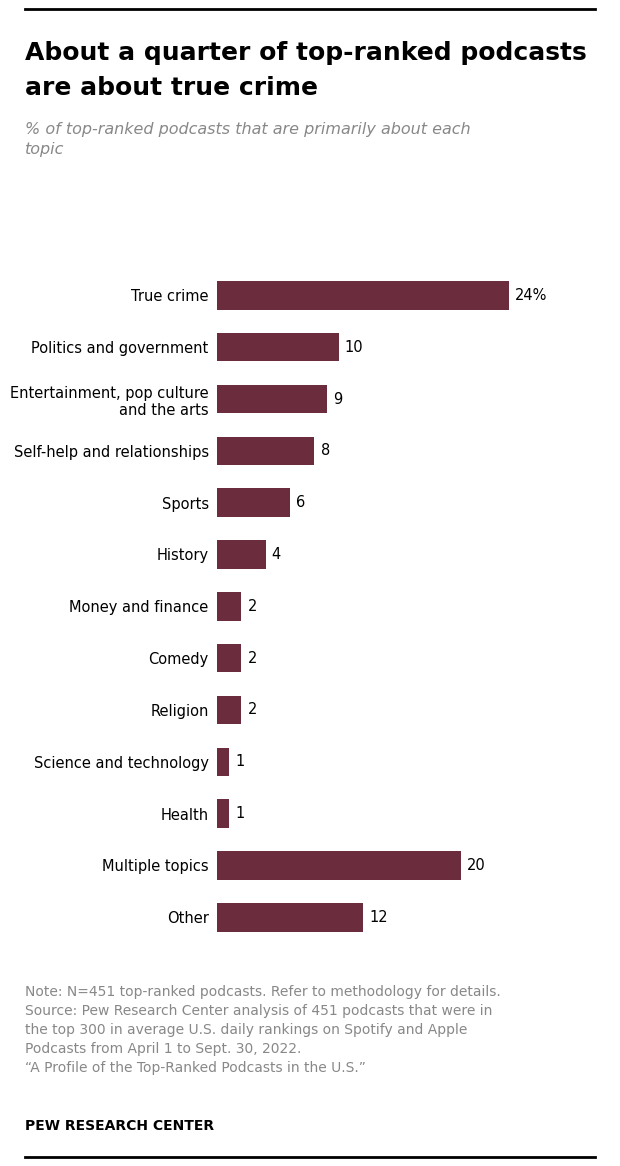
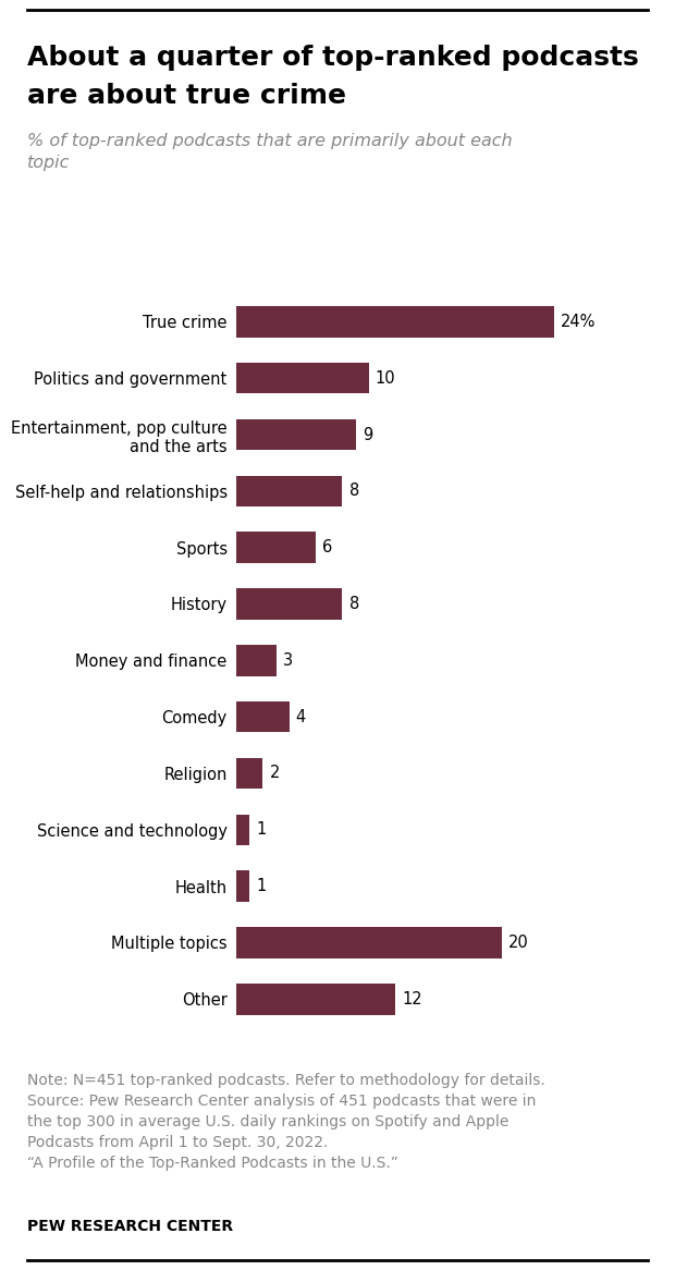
History: 4 -> 8
Money and finance: 2 -> 3
Comedy: 2 -> 4
